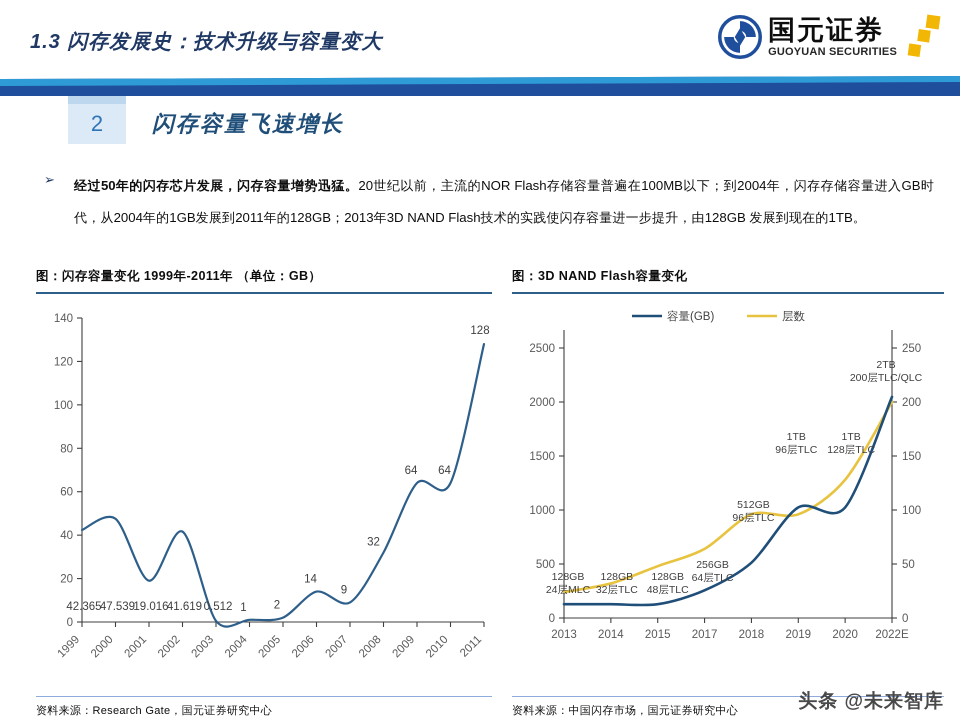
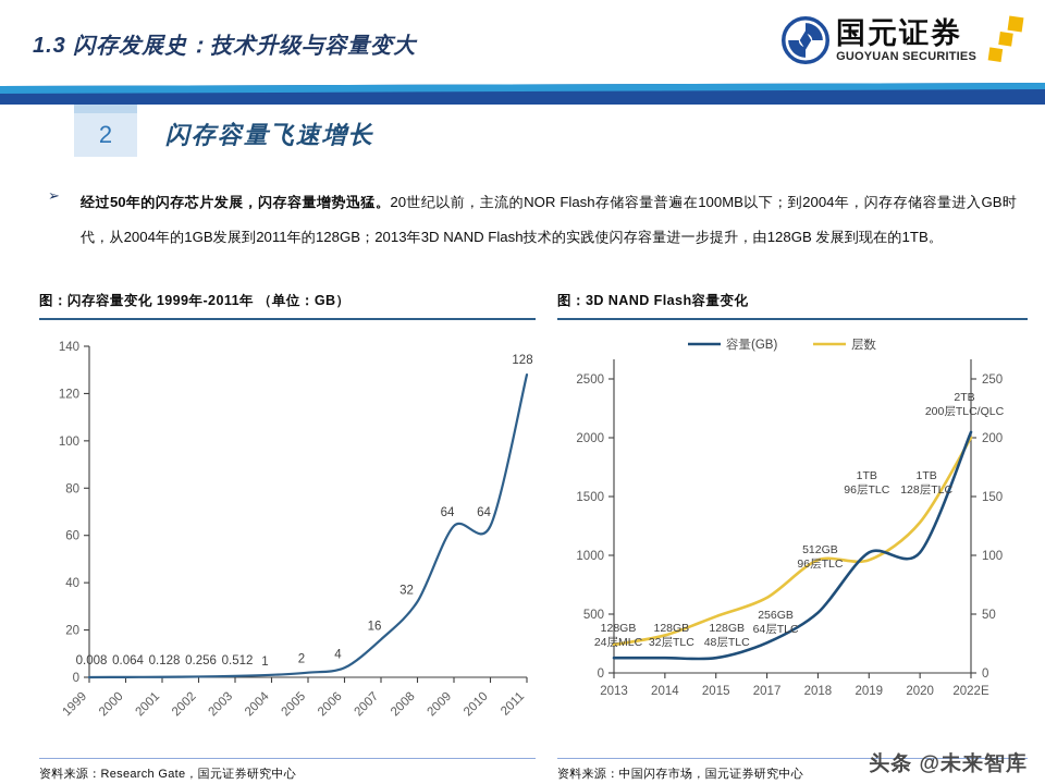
图：闪存容量变化 1999年-2011年 （单位：GB）/1999: 42.365 -> 0.008
图：闪存容量变化 1999年-2011年 （单位：GB）/2000: 47.539 -> 0.064
图：闪存容量变化 1999年-2011年 （单位：GB）/2001: 19.016 -> 0.128
图：闪存容量变化 1999年-2011年 （单位：GB）/2002: 41.619 -> 0.256
图：闪存容量变化 1999年-2011年 （单位：GB）/2006: 14 -> 4
图：闪存容量变化 1999年-2011年 （单位：GB）/2007: 9 -> 16
